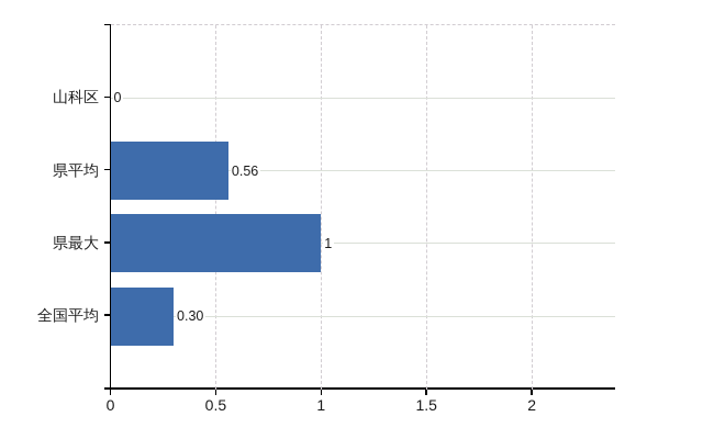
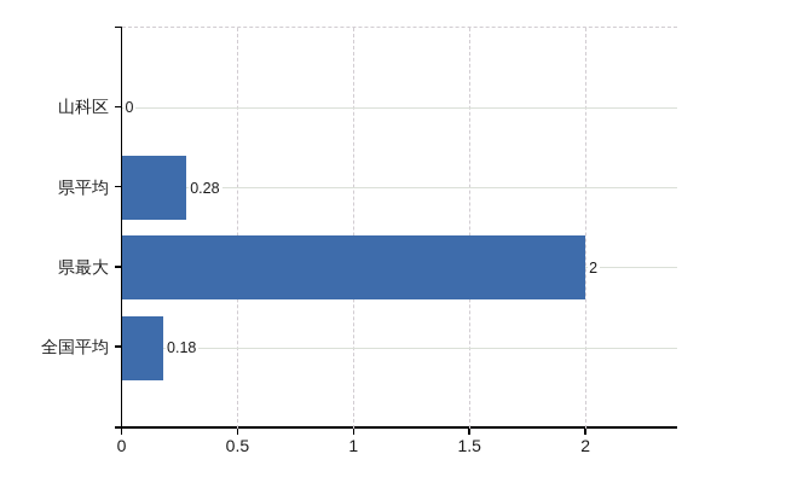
県平均: 0.56 -> 0.28
県最大: 1 -> 2
全国平均: 0.30 -> 0.18
